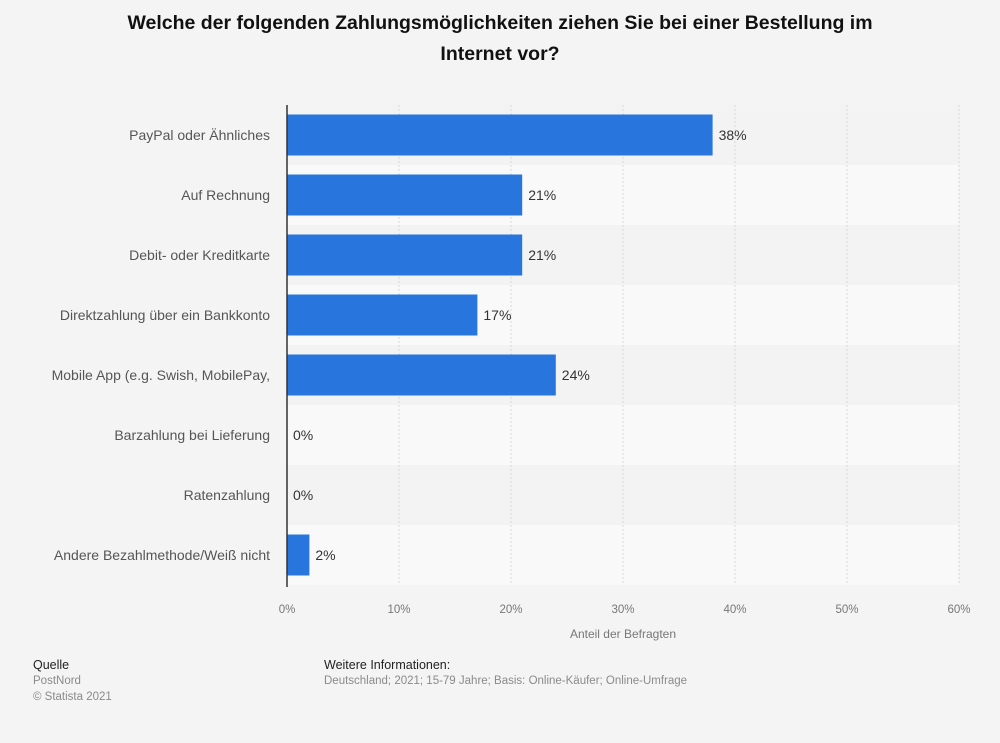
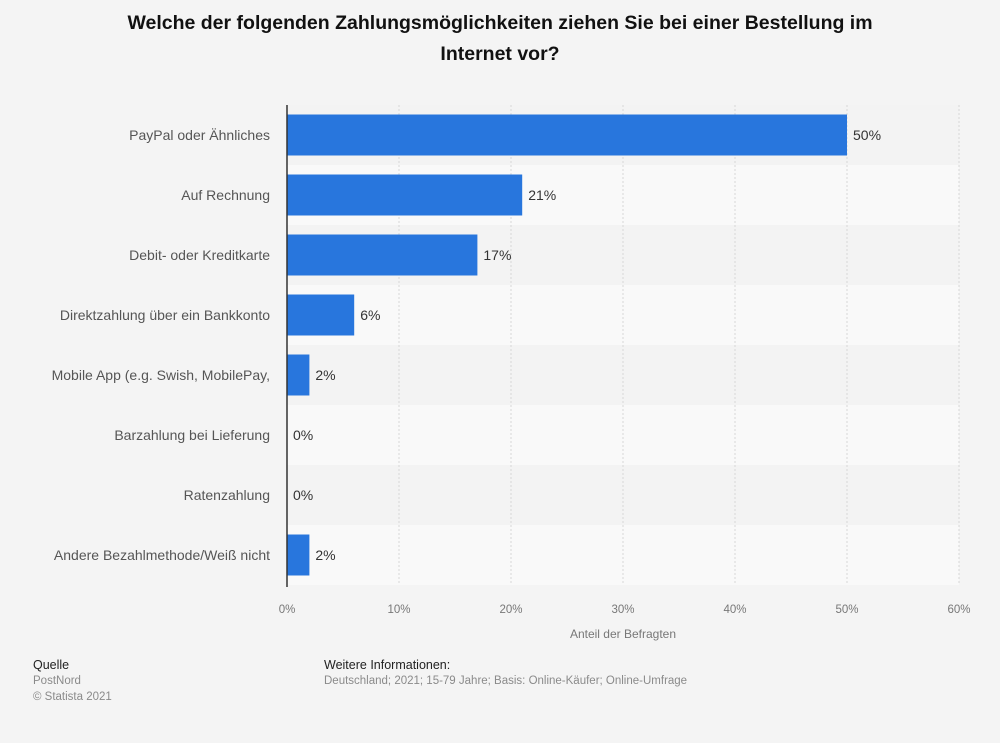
PayPal oder Ähnliches: 38% -> 50%
Debit- oder Kreditkarte: 21% -> 17%
Direktzahlung über ein Bankkonto: 17% -> 6%
Mobile App (e.g. Swish, MobilePay,: 24% -> 2%
